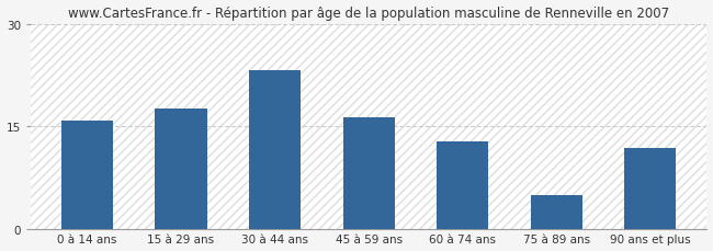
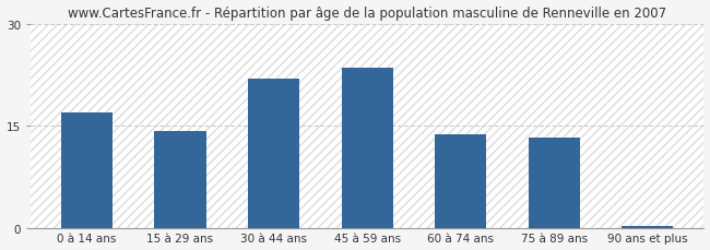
0 à 14 ans: 15.8 -> 17.0
15 à 29 ans: 17.6 -> 14.3
30 à 44 ans: 23.2 -> 22.0
45 à 59 ans: 16.4 -> 23.5
60 à 74 ans: 12.8 -> 13.8
75 à 89 ans: 5.0 -> 13.3
90 ans et plus: 11.8 -> 0.3
